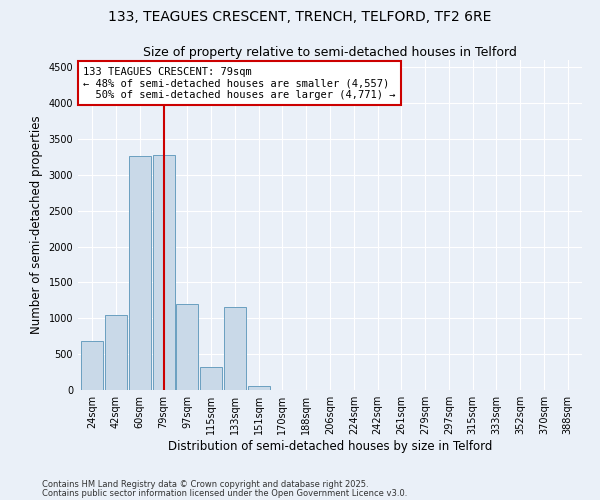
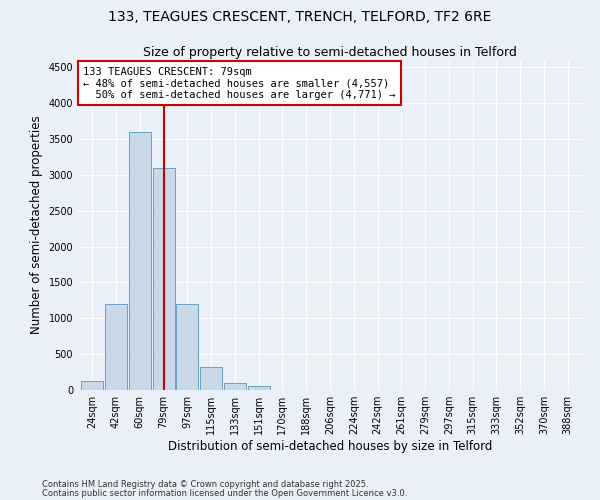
24sqm: 680 -> 120
42sqm: 1040 -> 1200
60sqm: 3260 -> 3600
79sqm: 3280 -> 3100
133sqm: 1160 -> 100
